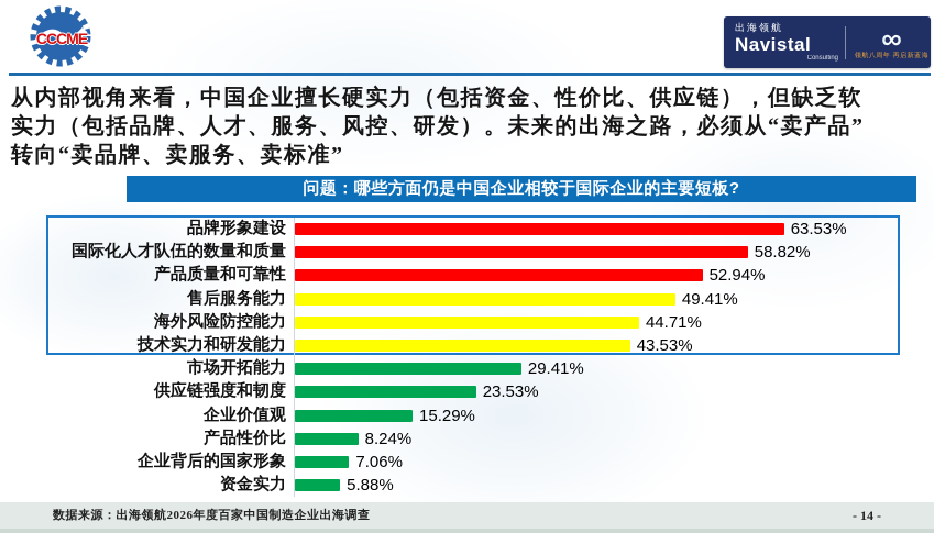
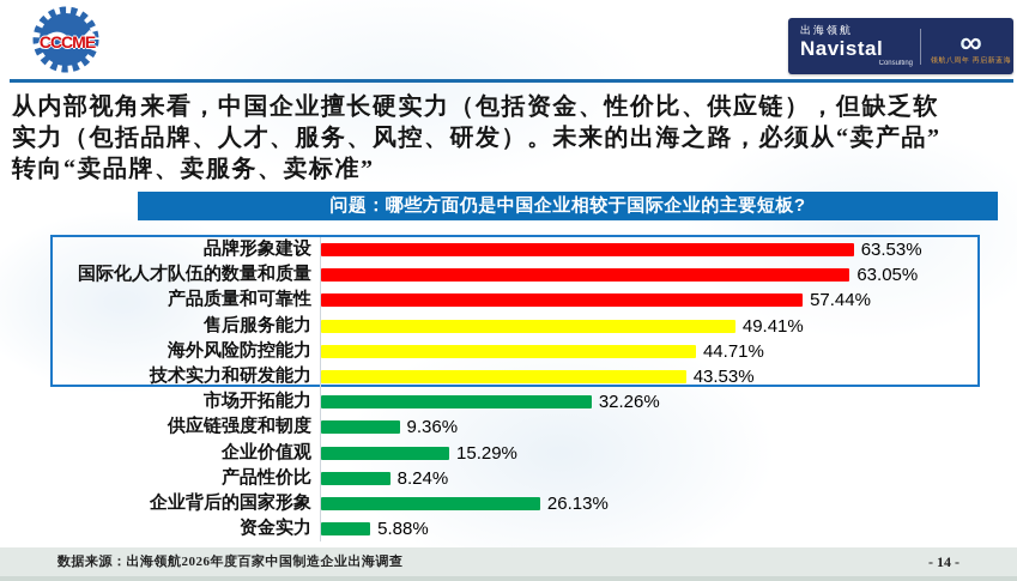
国际化人才队伍的数量和质量: 58.82% -> 63.05%
产品质量和可靠性: 52.94% -> 57.44%
市场开拓能力: 29.41% -> 32.26%
供应链强度和韧度: 23.53% -> 9.36%
企业背后的国家形象: 7.06% -> 26.13%
